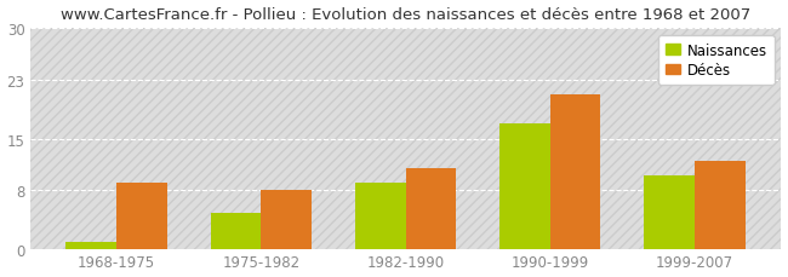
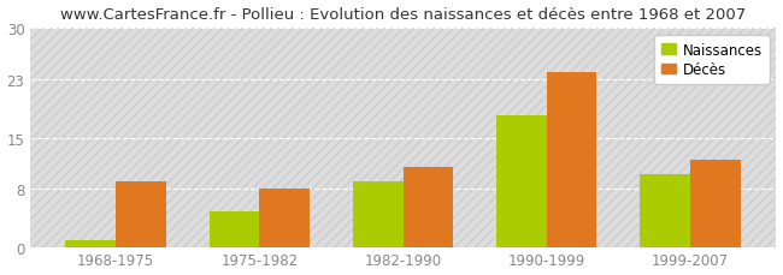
Naissances/1990-1999: 17 -> 18
Décès/1990-1999: 21 -> 24
